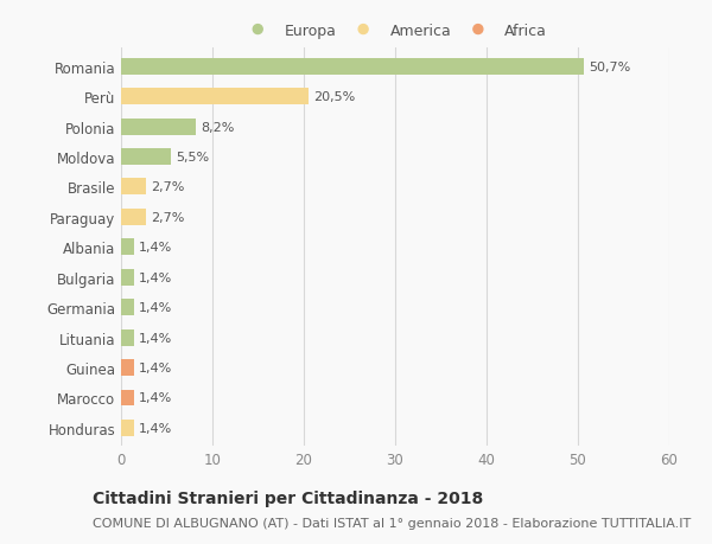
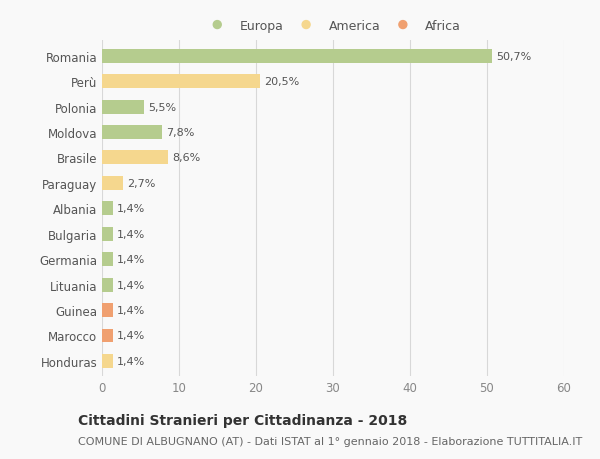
Polonia: 8,2% -> 5,5%
Moldova: 5,5% -> 7,8%
Brasile: 2,7% -> 8,6%
